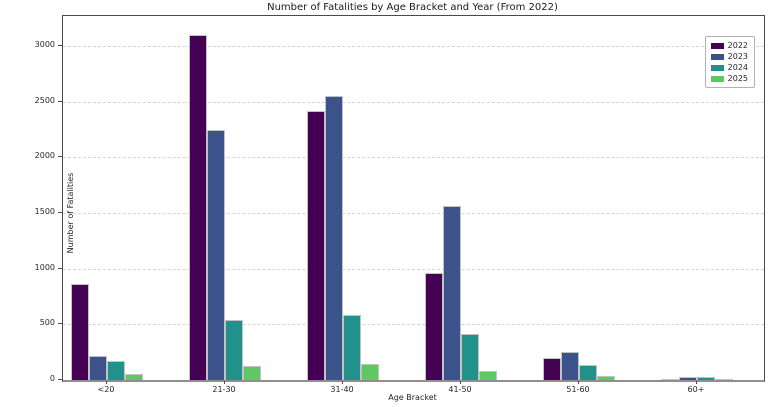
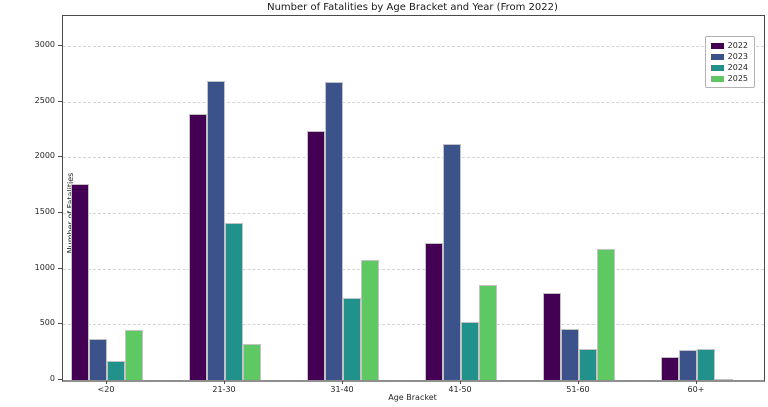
2022/<20: 860 -> 1760
2023/<20: 220 -> 370
2025/<20: 60 -> 450
2022/21-30: 3100 -> 2390
2023/21-30: 2250 -> 2690
2024/21-30: 540 -> 1410
2025/21-30: 130 -> 320
2022/31-40: 2420 -> 2240
2023/31-40: 2550 -> 2680
2024/31-40: 580 -> 740
2025/31-40: 140 -> 1080
2022/41-50: 960 -> 1230
2023/41-50: 1560 -> 2120
2024/41-50: 410 -> 520
2025/41-50: 80 -> 850
2022/51-60: 200 -> 780
2023/51-60: 260 -> 460
2024/51-60: 140 -> 280
2025/51-60: 40 -> 1180
2022/60+: 10 -> 210
2023/60+: 30 -> 270
2024/60+: 20 -> 280
